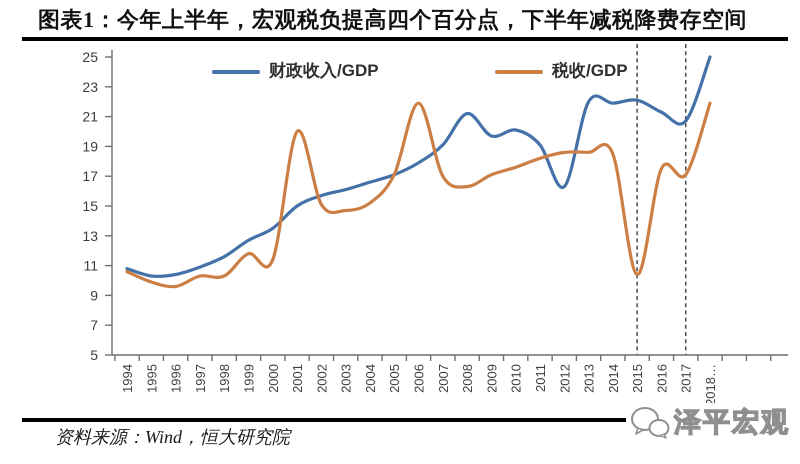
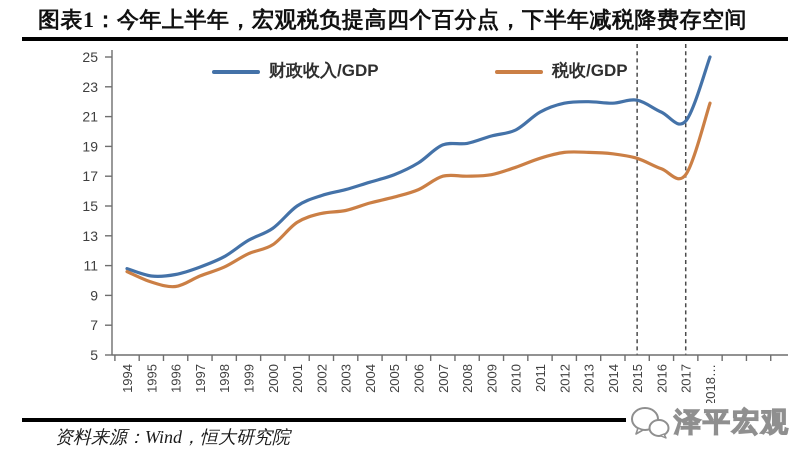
税收/GDP/1998: 10.3 -> 10.9
税收/GDP/2000: 11.4 -> 12.4
税收/GDP/2001: 20.0 -> 13.9
税收/GDP/2002: 15.1 -> 14.5
税收/GDP/2005: 17.1 -> 15.6
税收/GDP/2006: 21.9 -> 16.1
财政收入/GDP/2008: 21.2 -> 19.2
税收/GDP/2008: 16.3 -> 17.0
财政收入/GDP/2011: 19.1 -> 21.3
财政收入/GDP/2012: 16.3 -> 21.9
税收/GDP/2015: 10.4 -> 18.2
